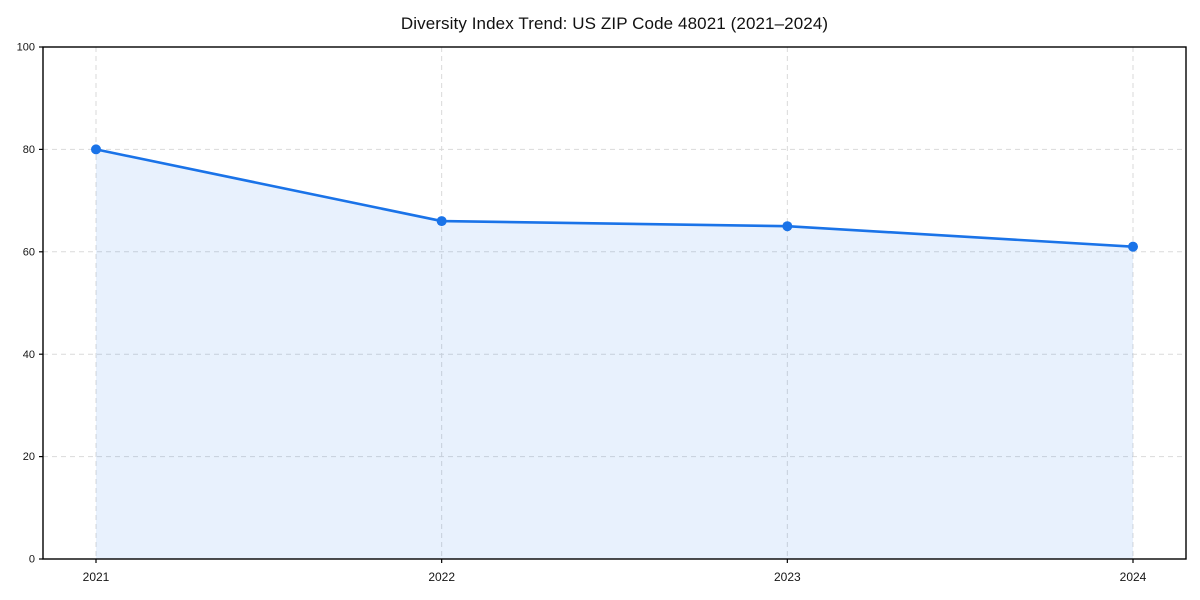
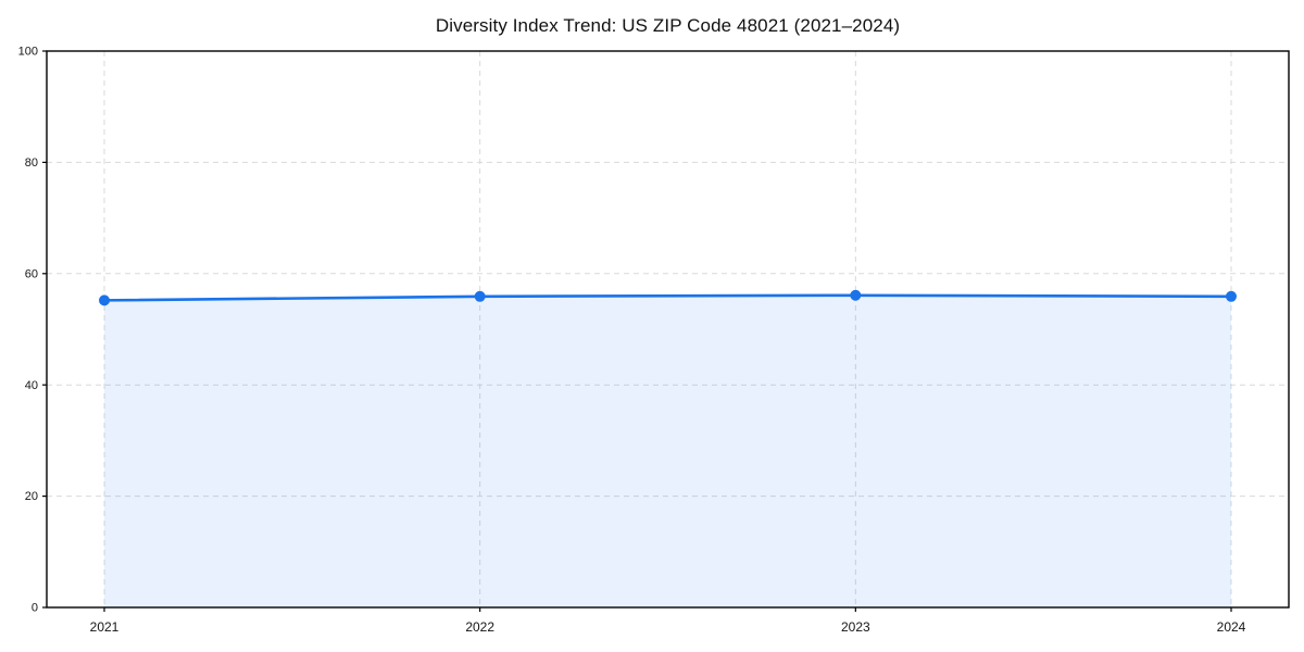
2021: 80 -> 55
2022: 66 -> 56
2023: 65 -> 56
2024: 61 -> 56
